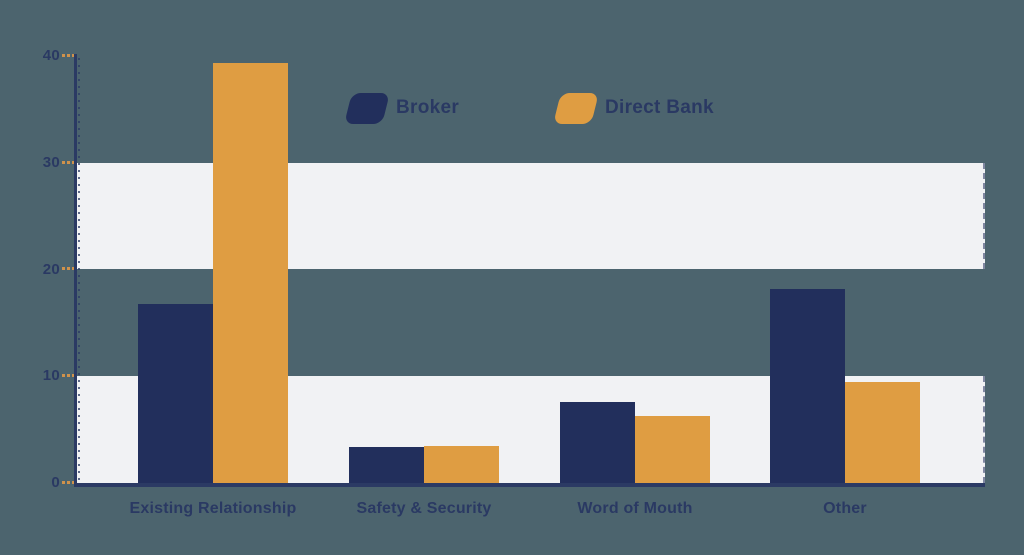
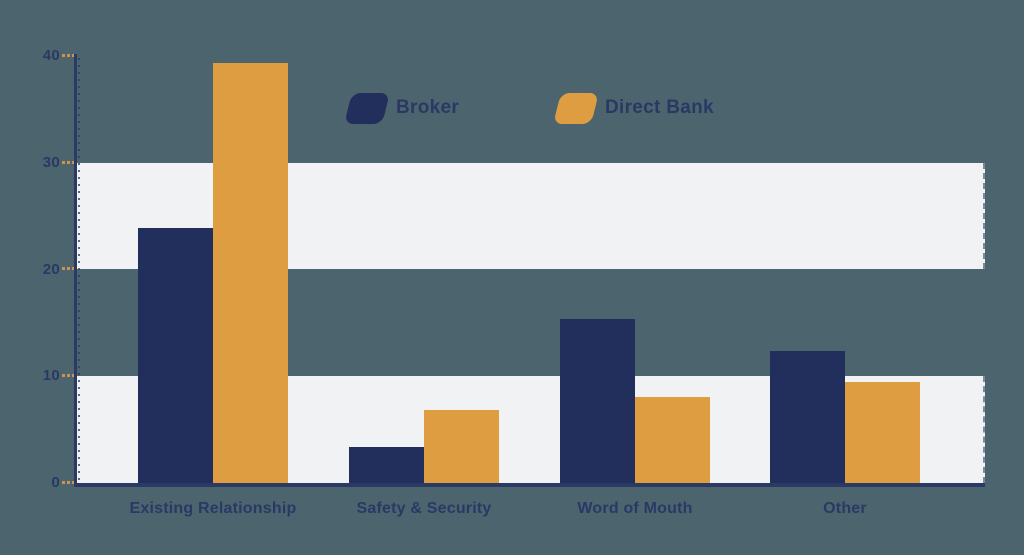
Broker/Existing Relationship: 16.8 -> 23.9
Direct Bank/Safety & Security: 3.5 -> 6.8
Broker/Word of Mouth: 7.6 -> 15.4
Direct Bank/Word of Mouth: 6.3 -> 8.1
Broker/Other: 18.2 -> 12.4
